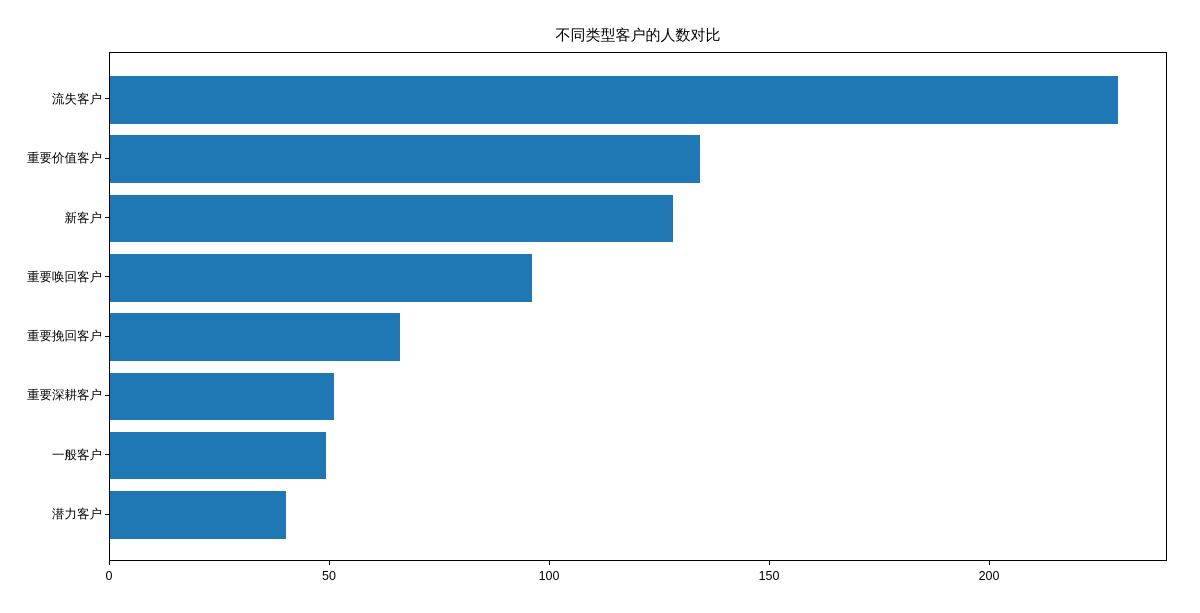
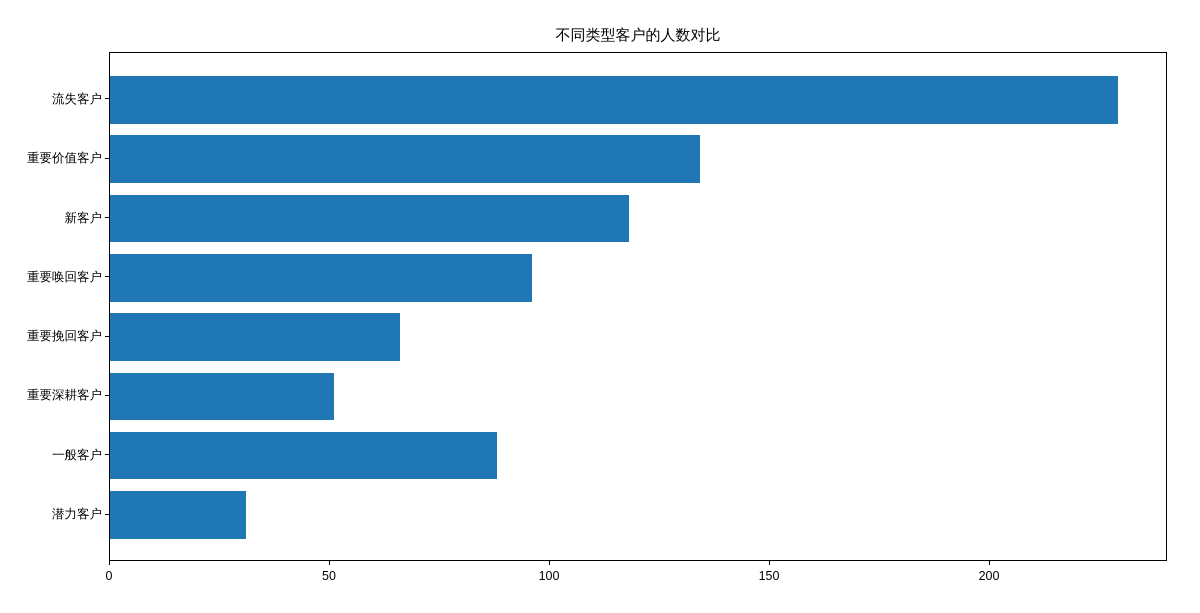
新客户: 128 -> 118
一般客户: 49 -> 88
潜力客户: 40 -> 31
